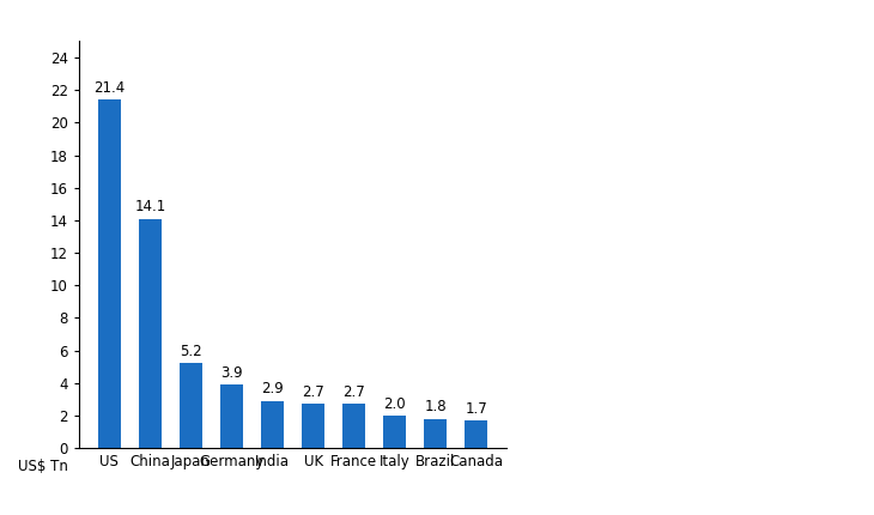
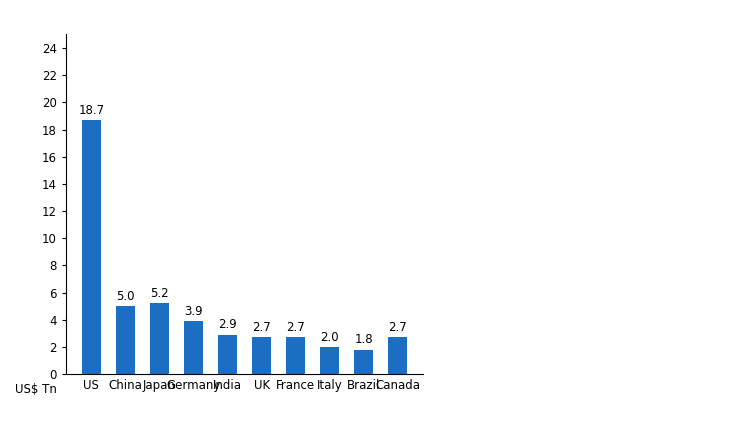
US: 21.4 -> 18.7
China: 14.1 -> 5.0
Canada: 1.7 -> 2.7
